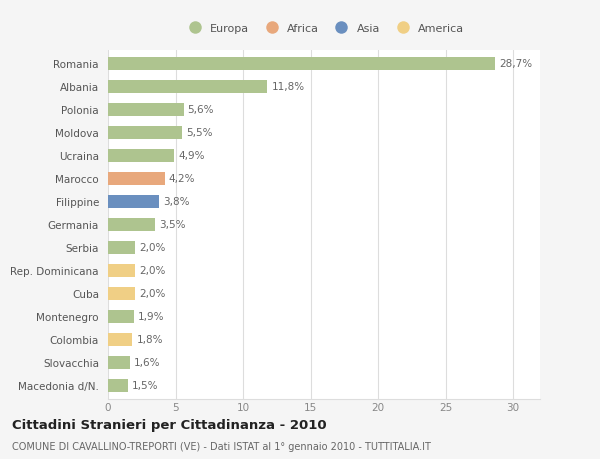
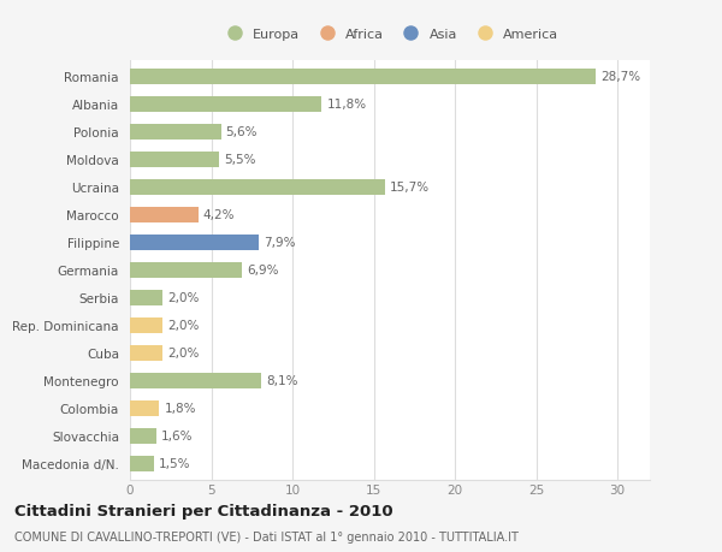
Ucraina: 4,9% -> 15,7%
Filippine: 3,8% -> 7,9%
Germania: 3,5% -> 6,9%
Montenegro: 1,9% -> 8,1%
